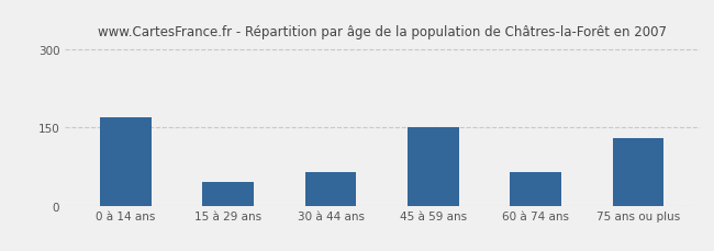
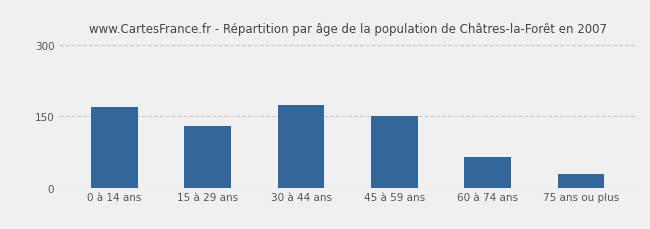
15 à 29 ans: 45 -> 130
30 à 44 ans: 65 -> 173
75 ans ou plus: 130 -> 28
